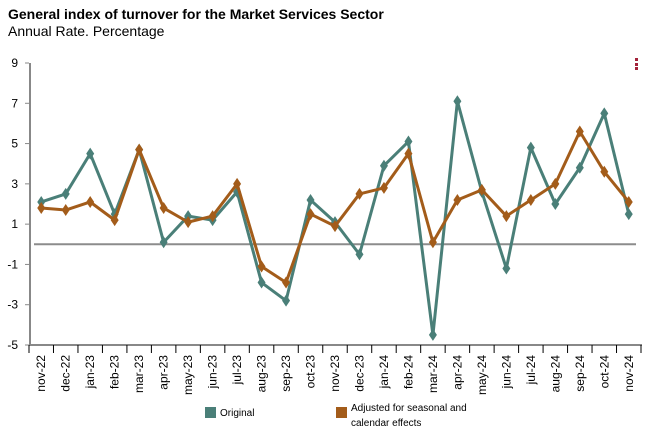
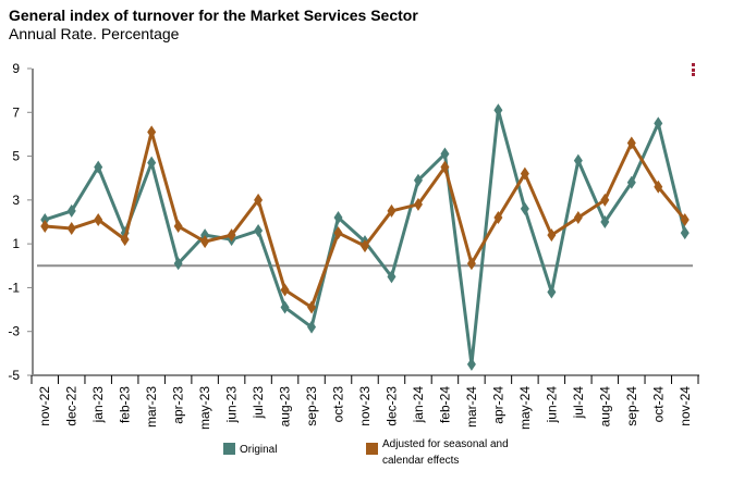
Adjusted for seasonal and calendar effects/mar-23: 4.7 -> 6.1
Original/jul-23: 2.6 -> 1.6
Adjusted for seasonal and calendar effects/may-24: 2.7 -> 4.2
